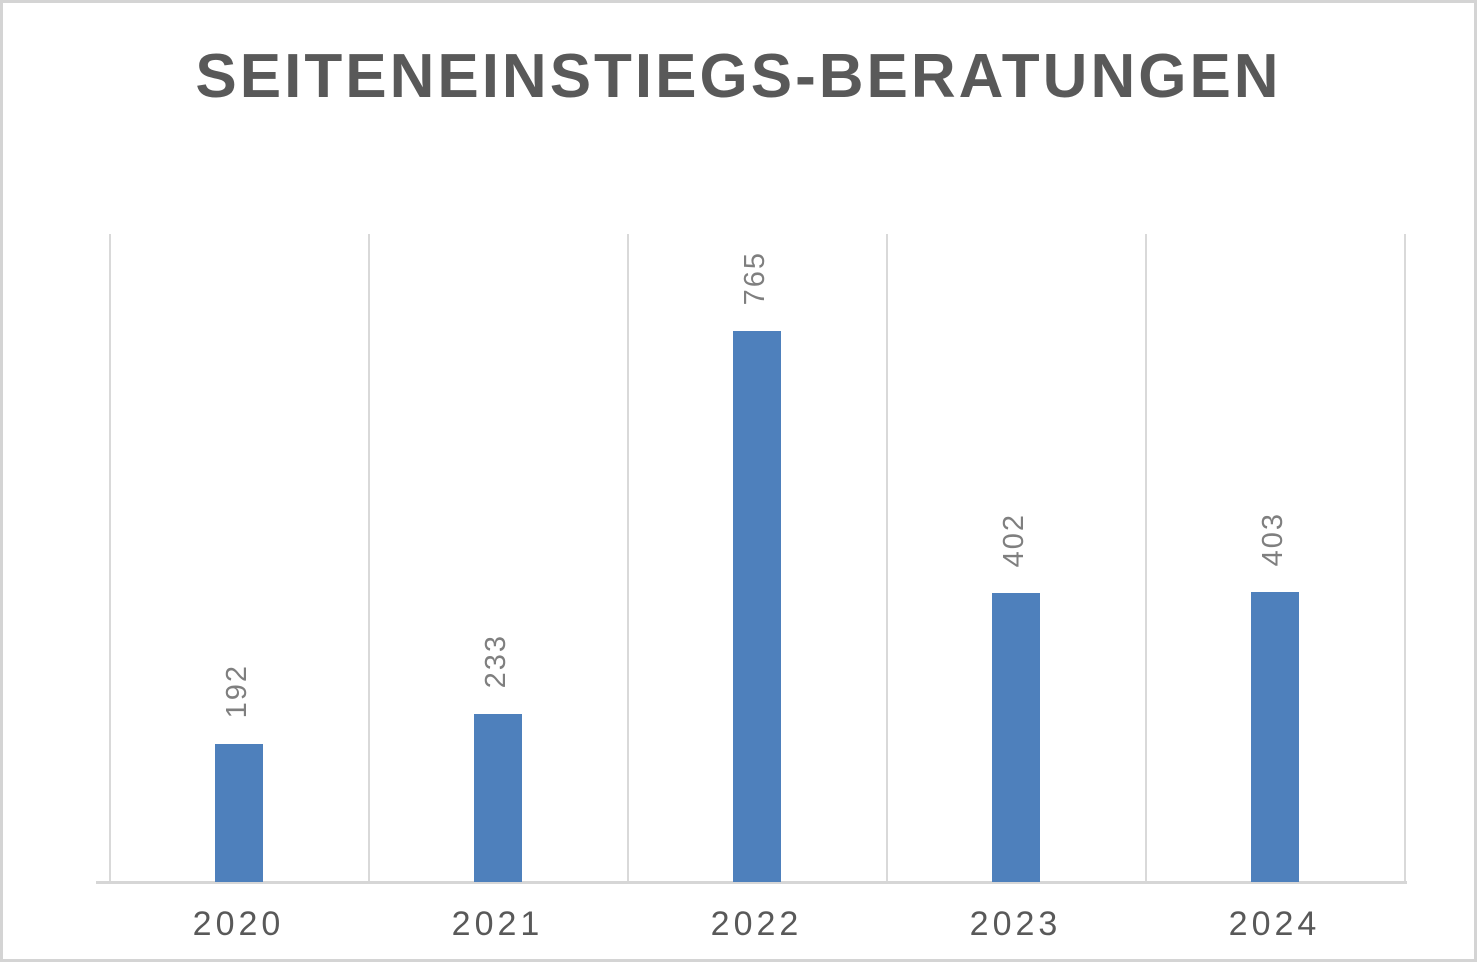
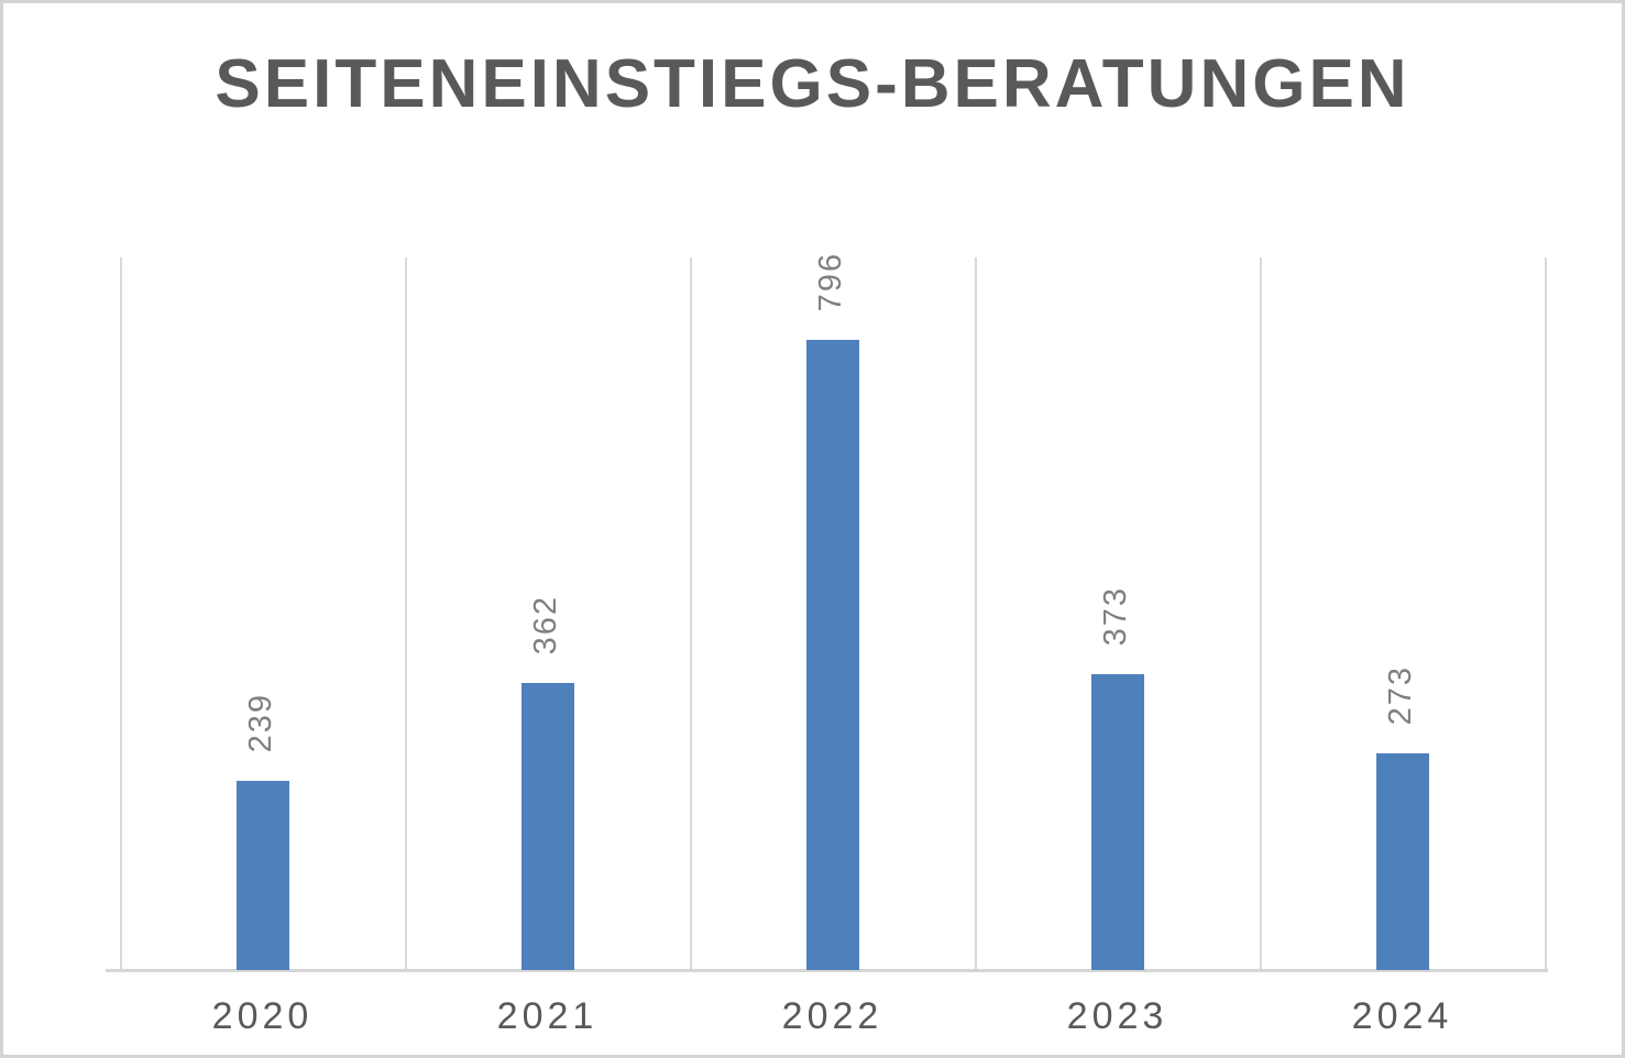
2020: 192 -> 239
2021: 233 -> 362
2022: 765 -> 796
2023: 402 -> 373
2024: 403 -> 273
